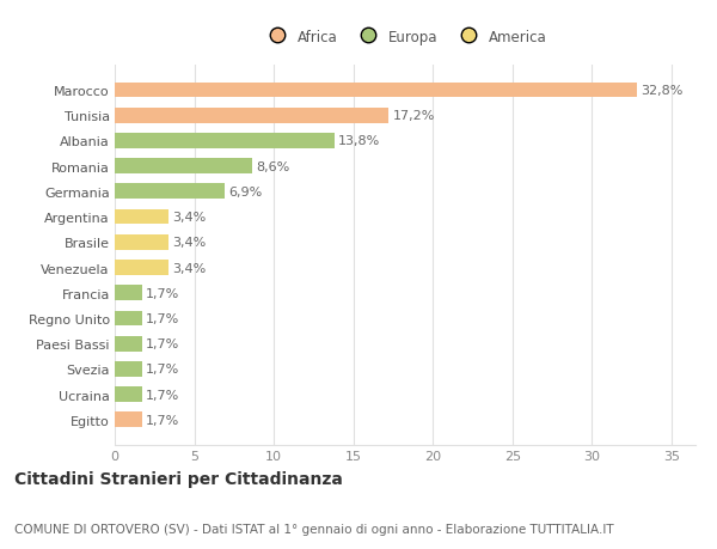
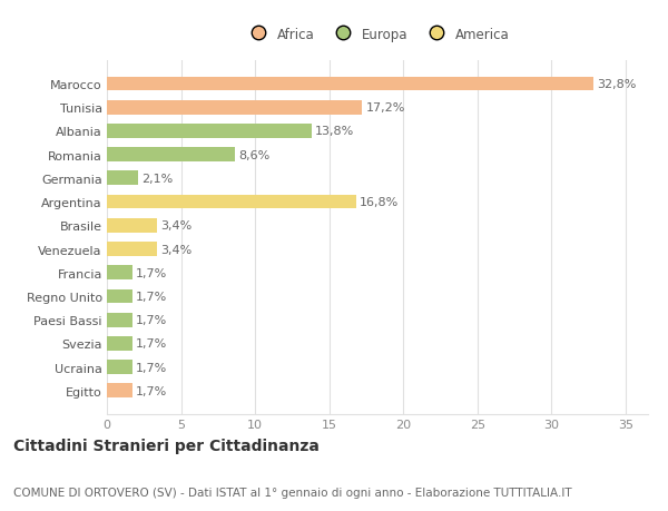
Germania: 6,9% -> 2,1%
Argentina: 3,4% -> 16,8%
